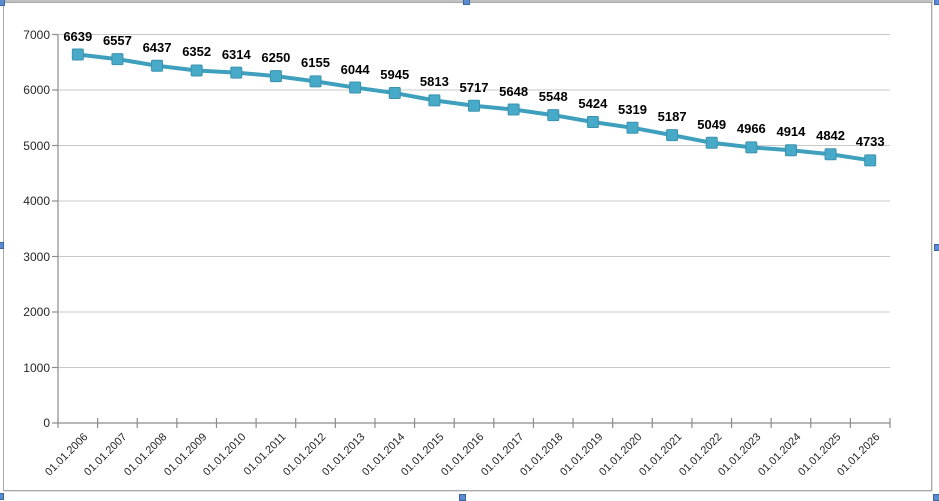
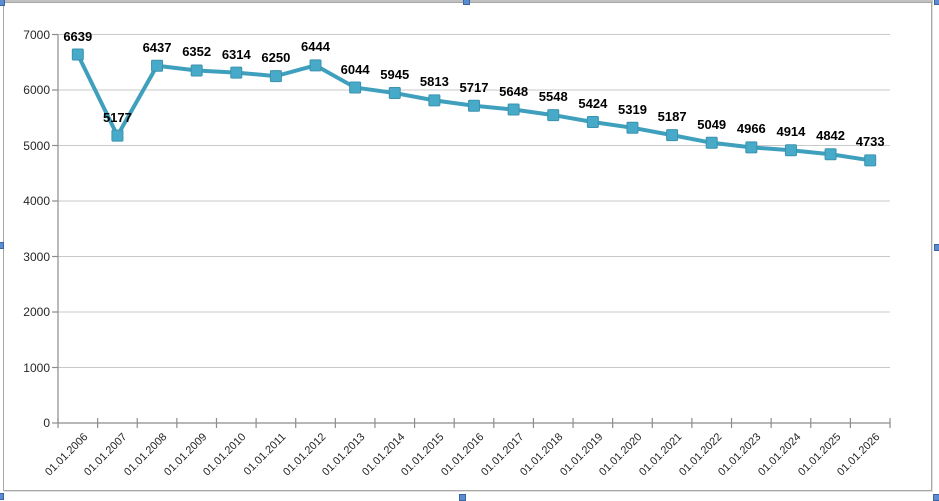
01.01.2007: 6557 -> 5177
01.01.2012: 6155 -> 6444
